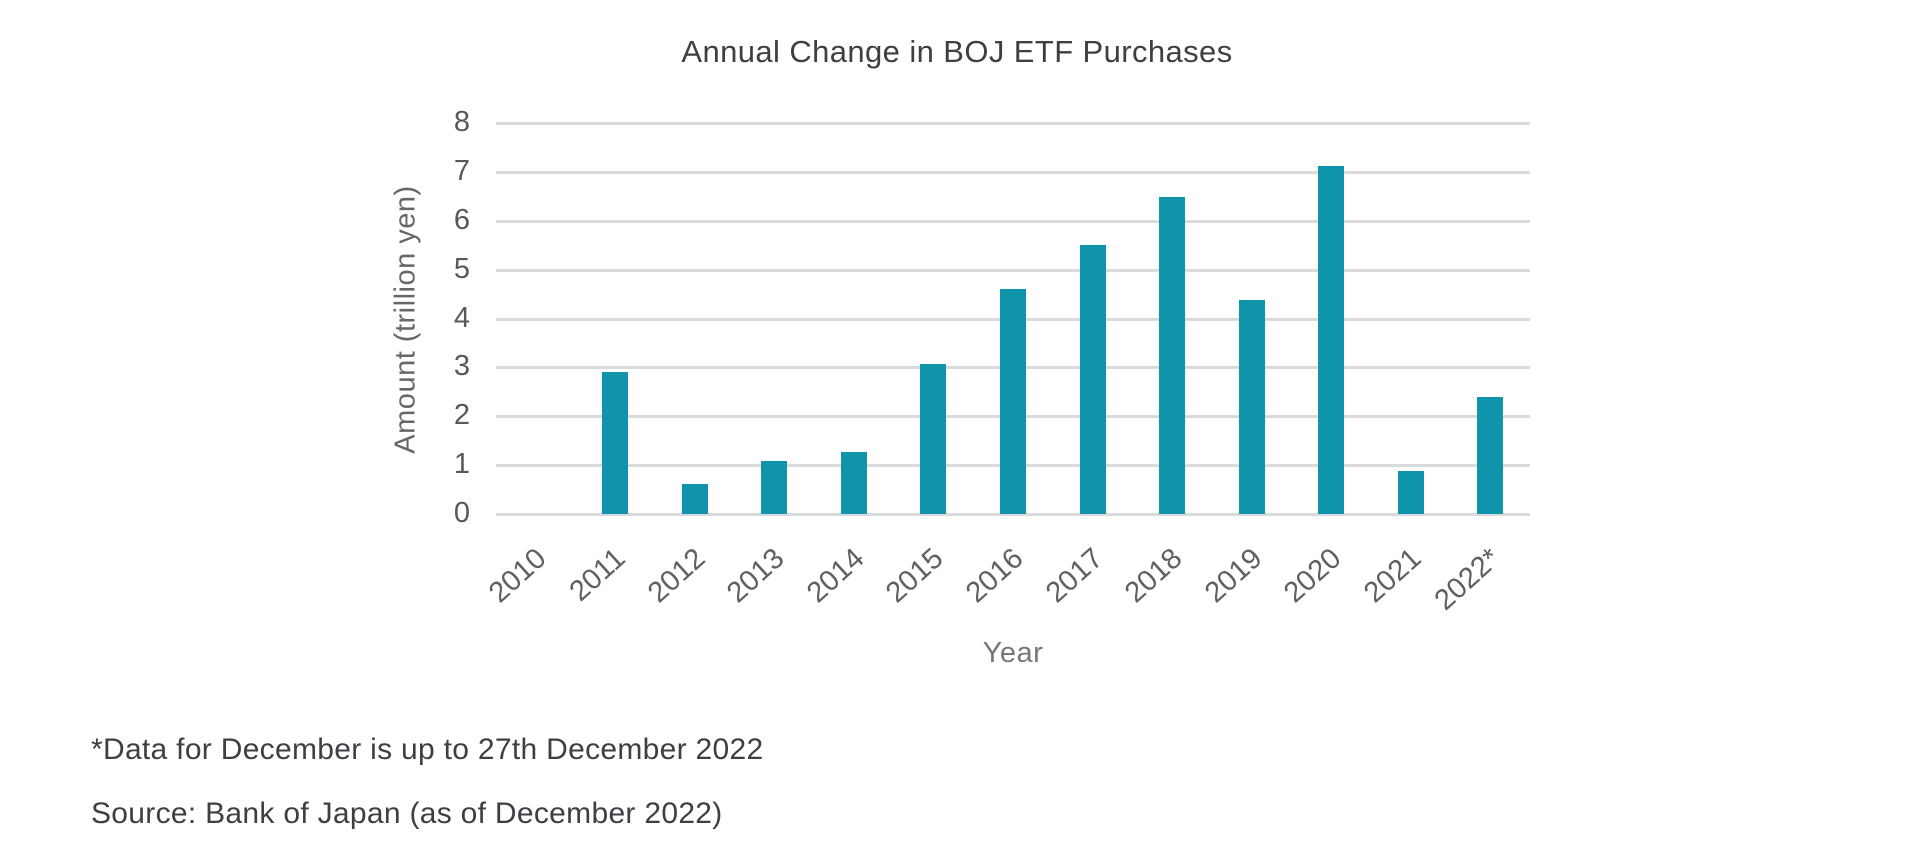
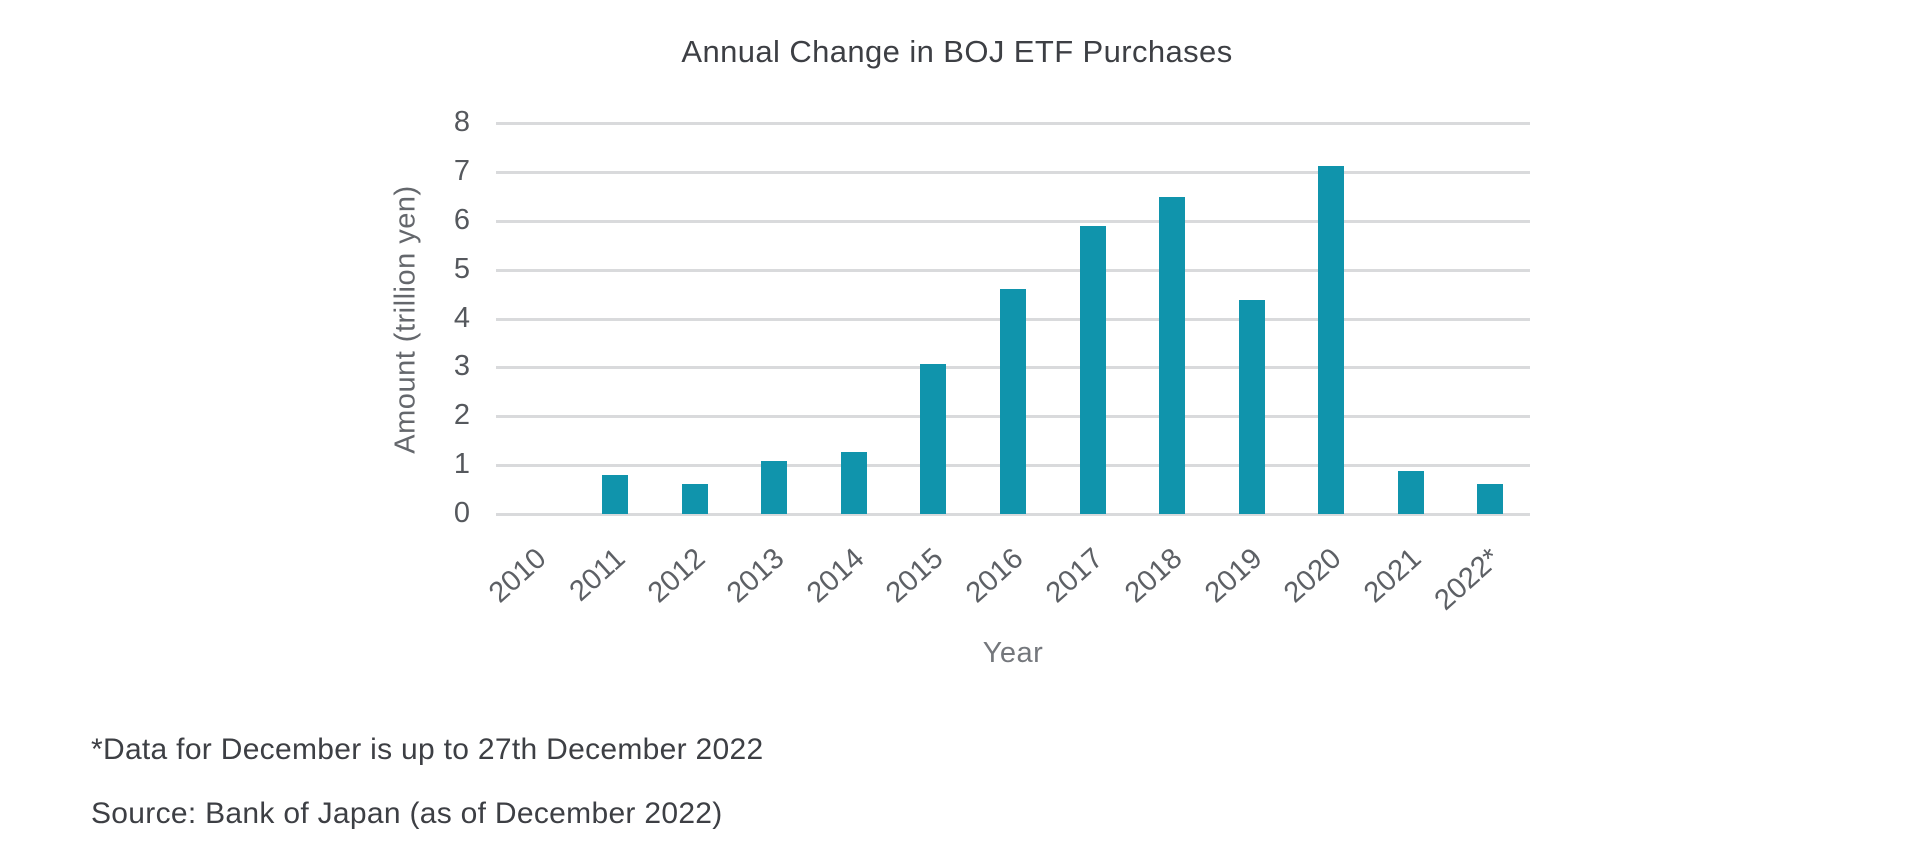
2011: 2.9 -> 0.8
2017: 5.5 -> 5.9
2022*: 2.4 -> 0.6
